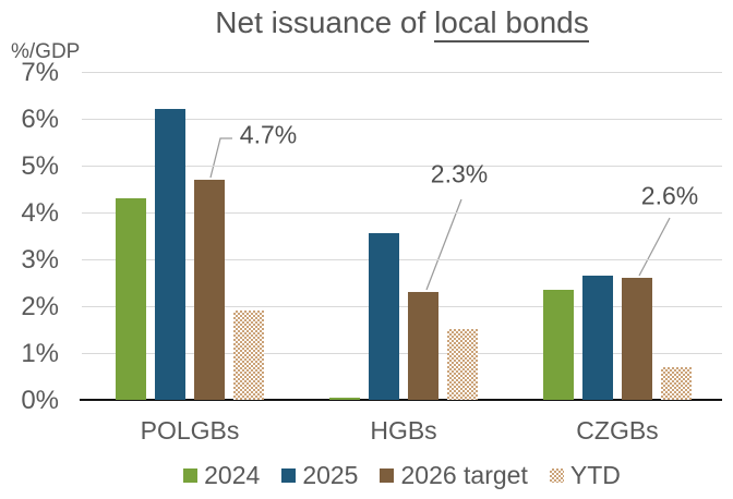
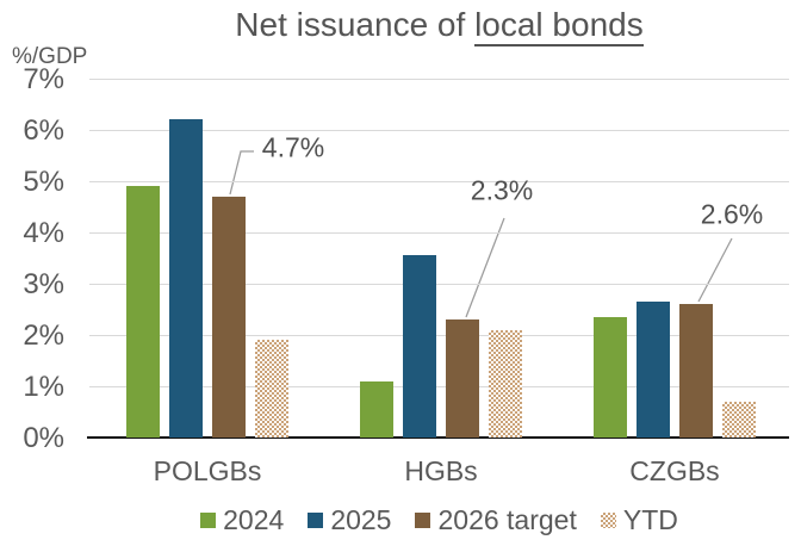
2024/POLGBs: 4.3% -> 4.9%
2024/HGBs: 0.1% -> 1.1%
YTD/HGBs: 1.5% -> 2.1%
